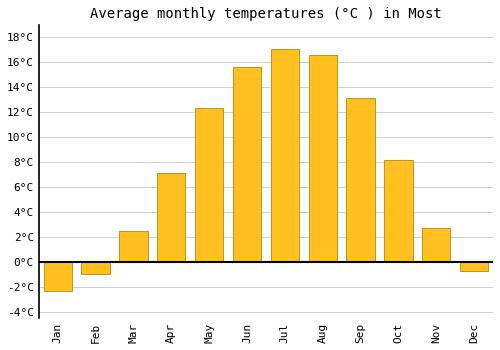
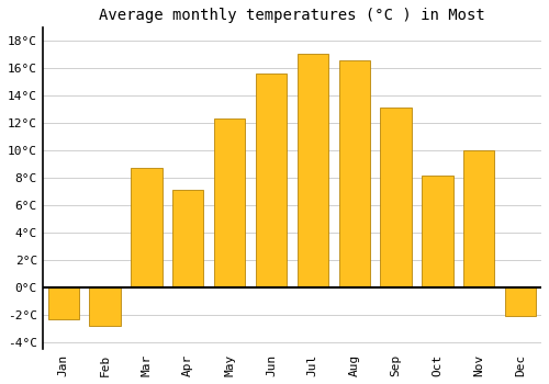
Feb: -1.0°C -> -2.8°C
Mar: 2.5°C -> 8.7°C
Nov: 2.7°C -> 10.0°C
Dec: -0.7°C -> -2.1°C
